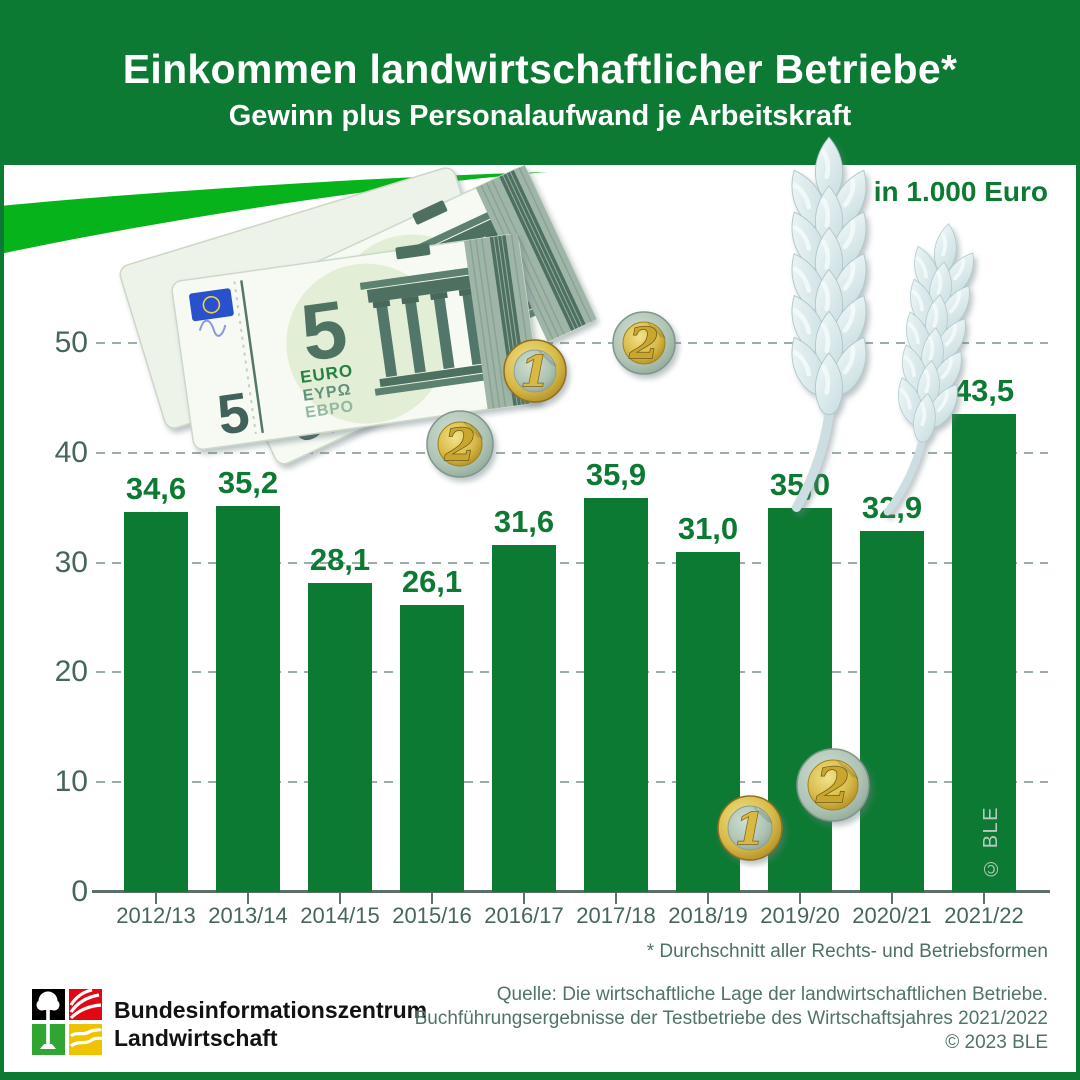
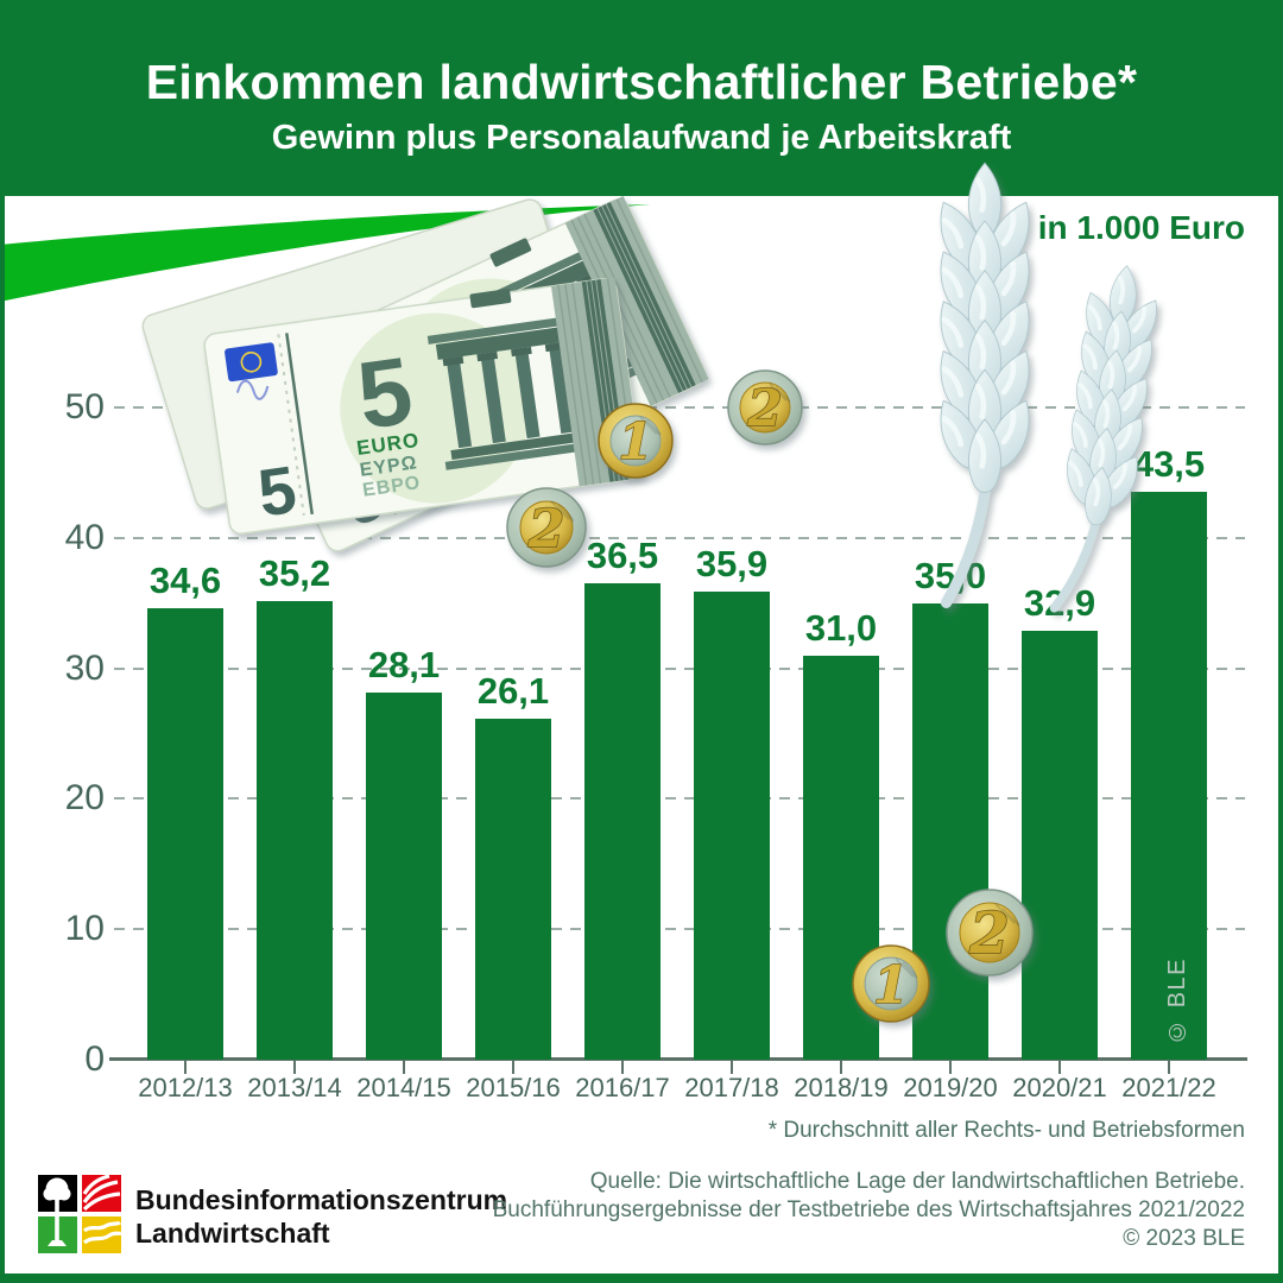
2016/17: 31,6 -> 36,5
